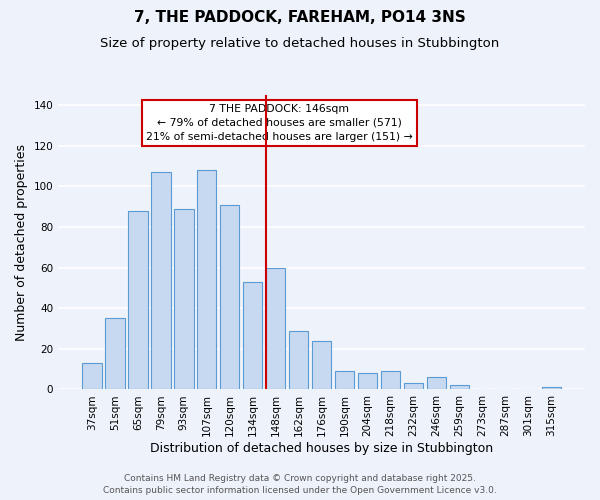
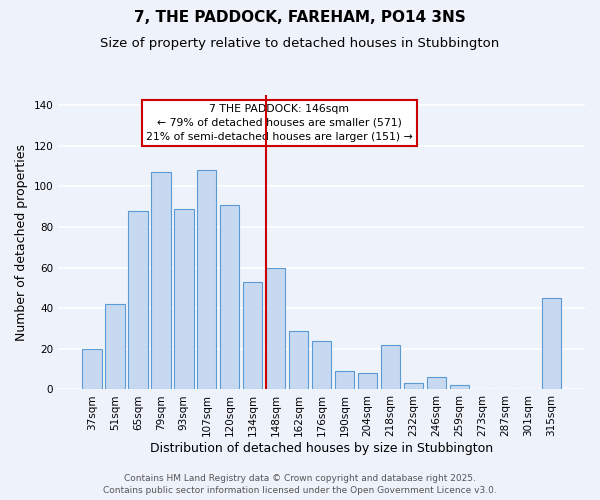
37sqm: 13 -> 20
51sqm: 35 -> 42
218sqm: 9 -> 22
315sqm: 1 -> 45
